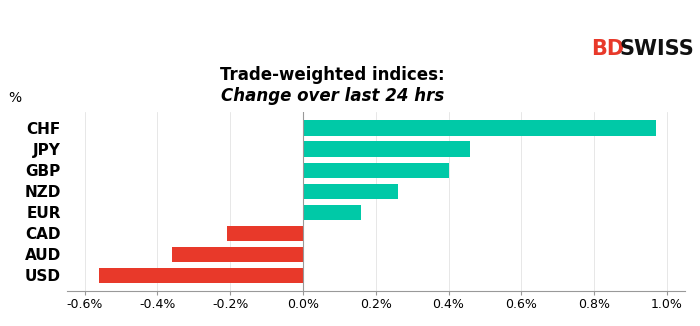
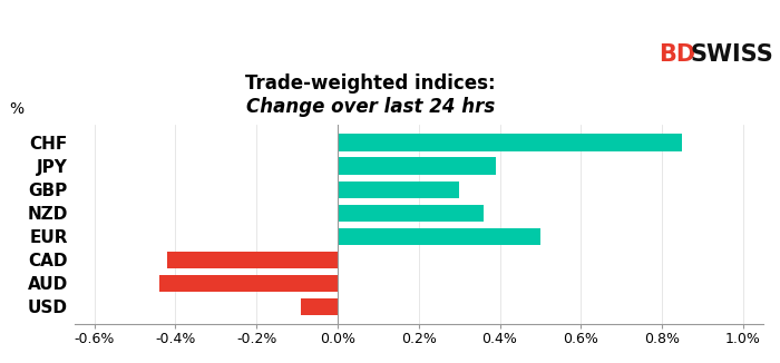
CHF: 0.97% -> 0.85%
JPY: 0.46% -> 0.39%
GBP: 0.40% -> 0.30%
NZD: 0.26% -> 0.36%
EUR: 0.16% -> 0.50%
CAD: -0.21% -> -0.42%
AUD: -0.36% -> -0.44%
USD: -0.56% -> -0.09%
